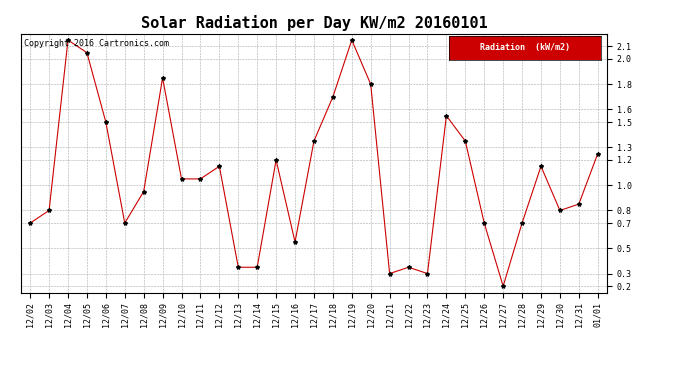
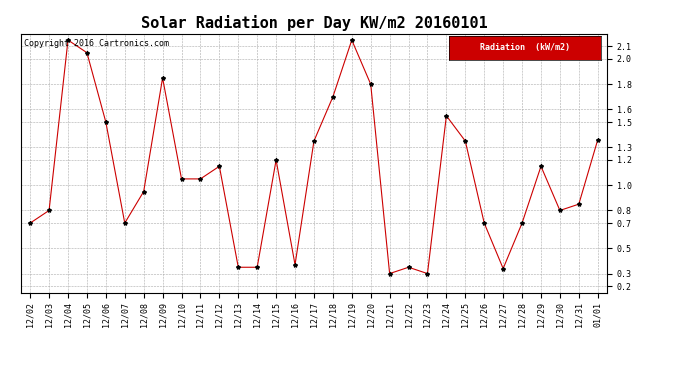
12/16: 0.55 -> 0.37
12/27: 0.20 -> 0.34
01/01: 1.25 -> 1.36
